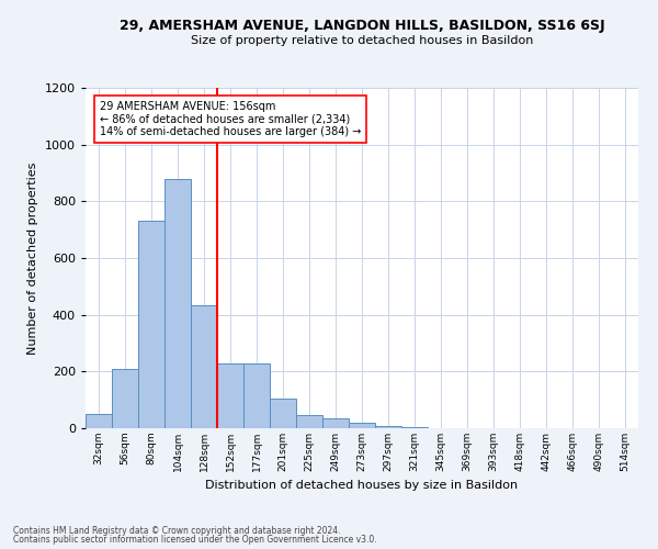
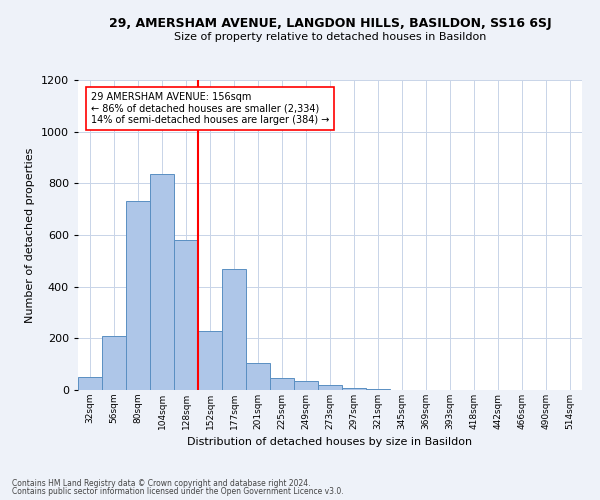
104sqm: 880 -> 835
128sqm: 435 -> 580
177sqm: 230 -> 470
